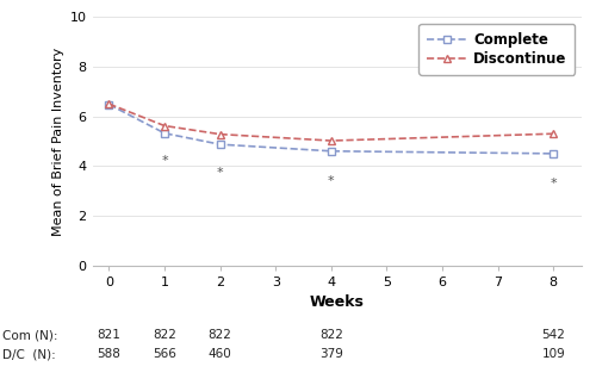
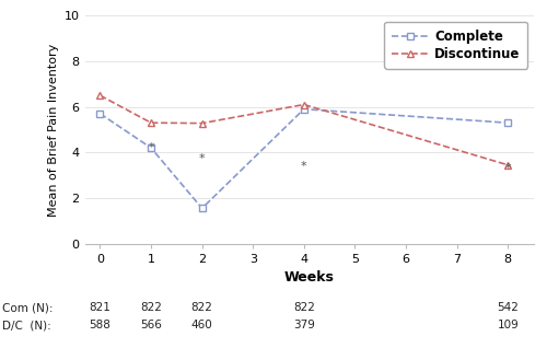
Complete/0: 6.48 -> 5.70
Complete/1: 5.32 -> 4.20
Discontinue/1: 5.62 -> 5.30
Complete/2: 4.87 -> 1.55
Complete/4: 4.60 -> 5.90
Discontinue/4: 5.02 -> 6.10
Complete/8: 4.50 -> 5.30
Discontinue/8: 5.30 -> 3.45
